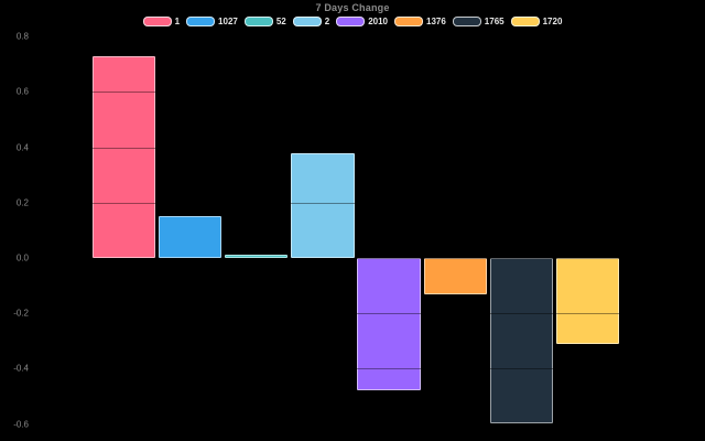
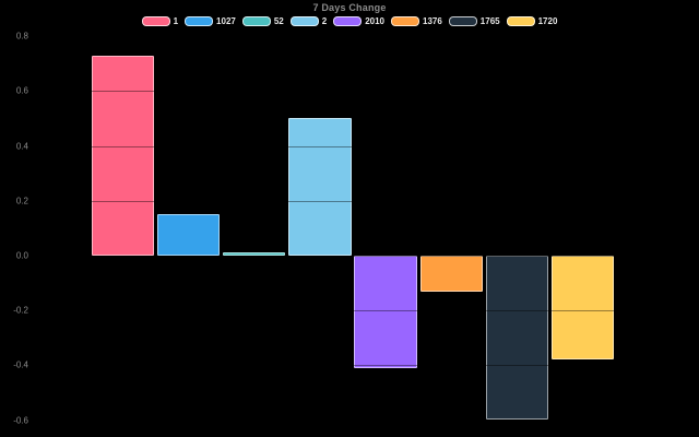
2: 0.38 -> 0.50
2010: -0.48 -> -0.41
1720: -0.31 -> -0.38
